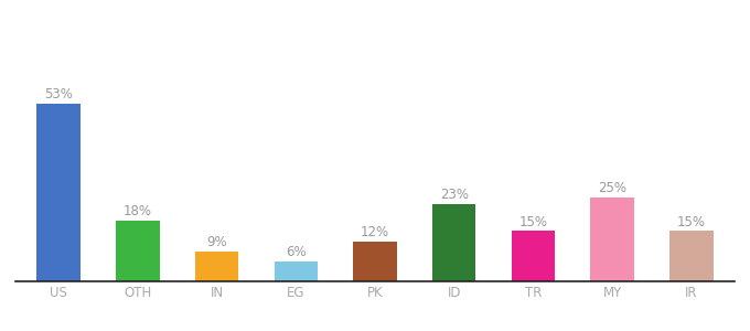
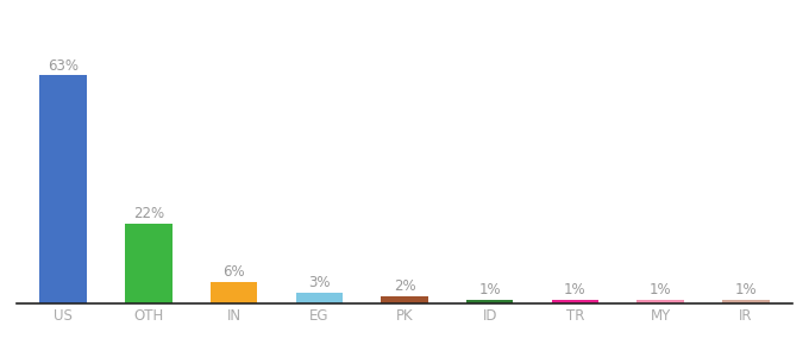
US: 53% -> 63%
OTH: 18% -> 22%
IN: 9% -> 6%
EG: 6% -> 3%
PK: 12% -> 2%
ID: 23% -> 1%
TR: 15% -> 1%
MY: 25% -> 1%
IR: 15% -> 1%
